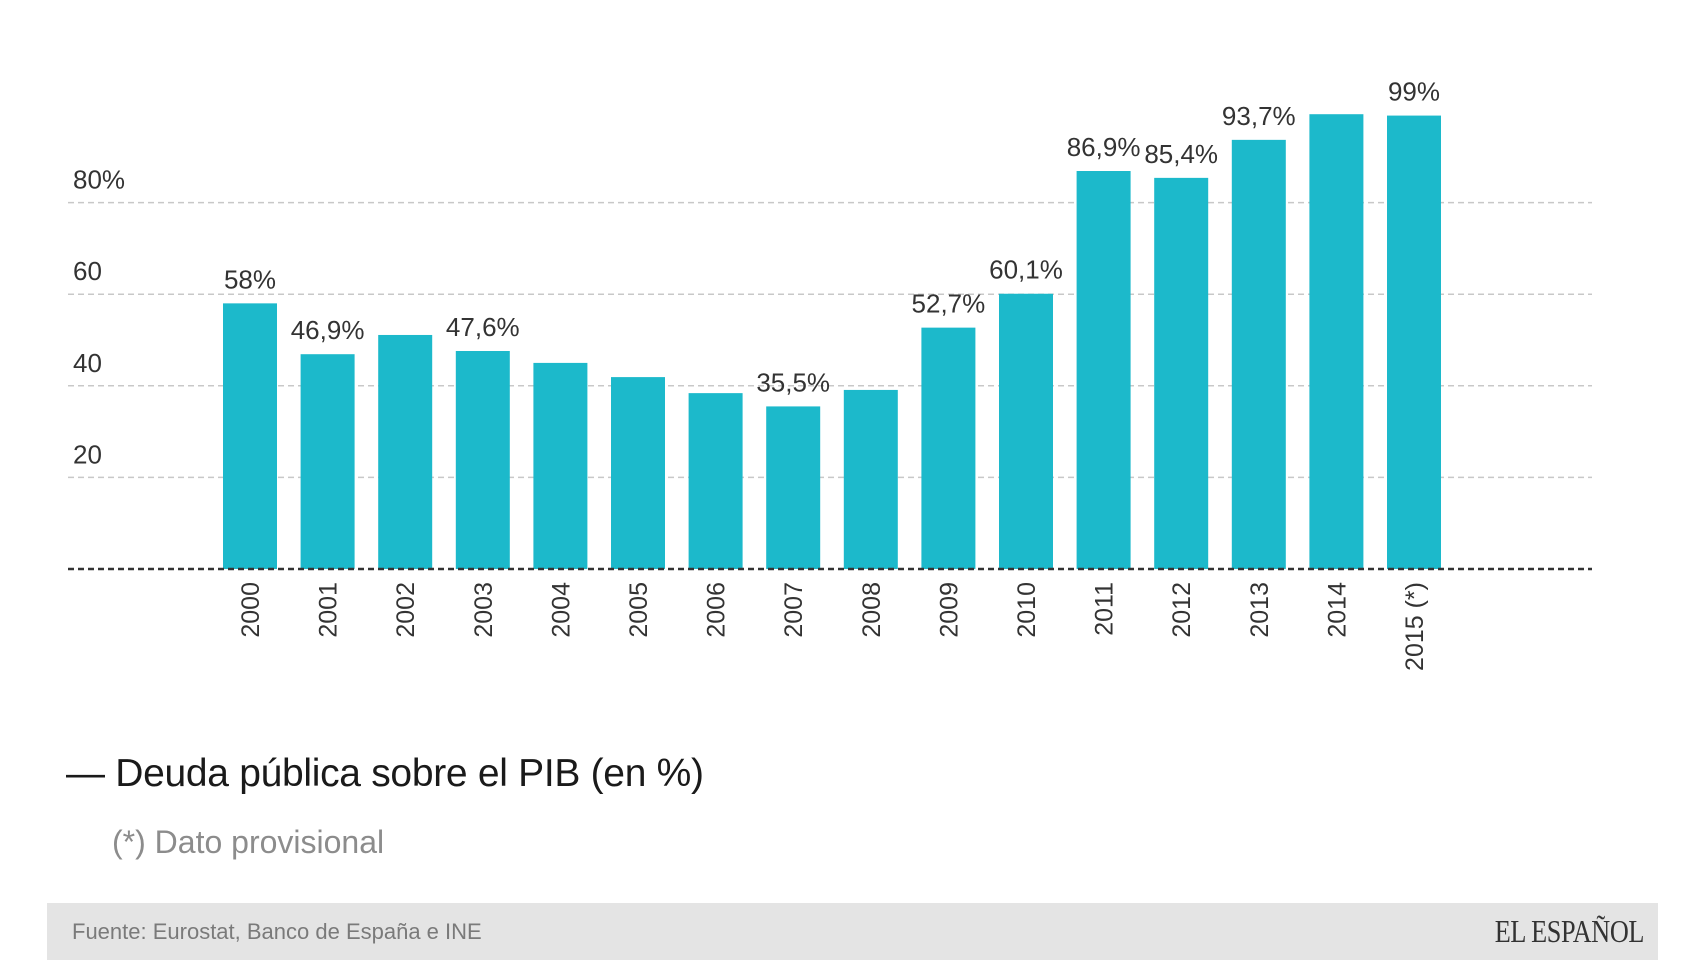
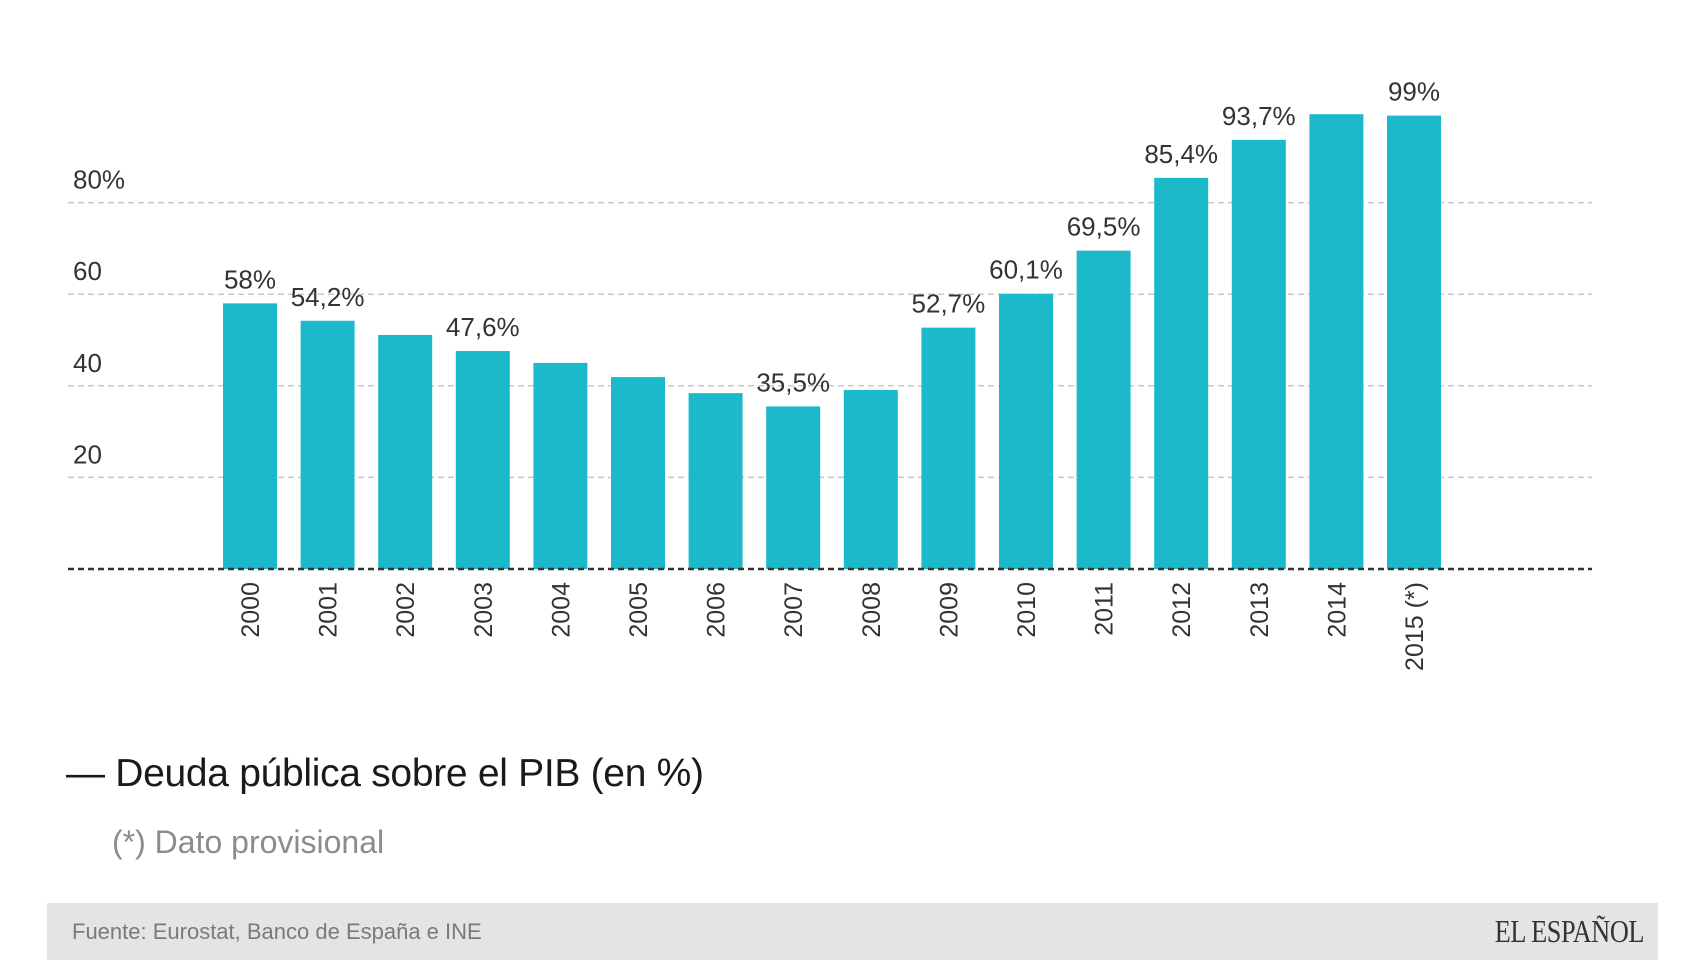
2001: 46,9% -> 54,2%
2011: 86,9% -> 69,5%
